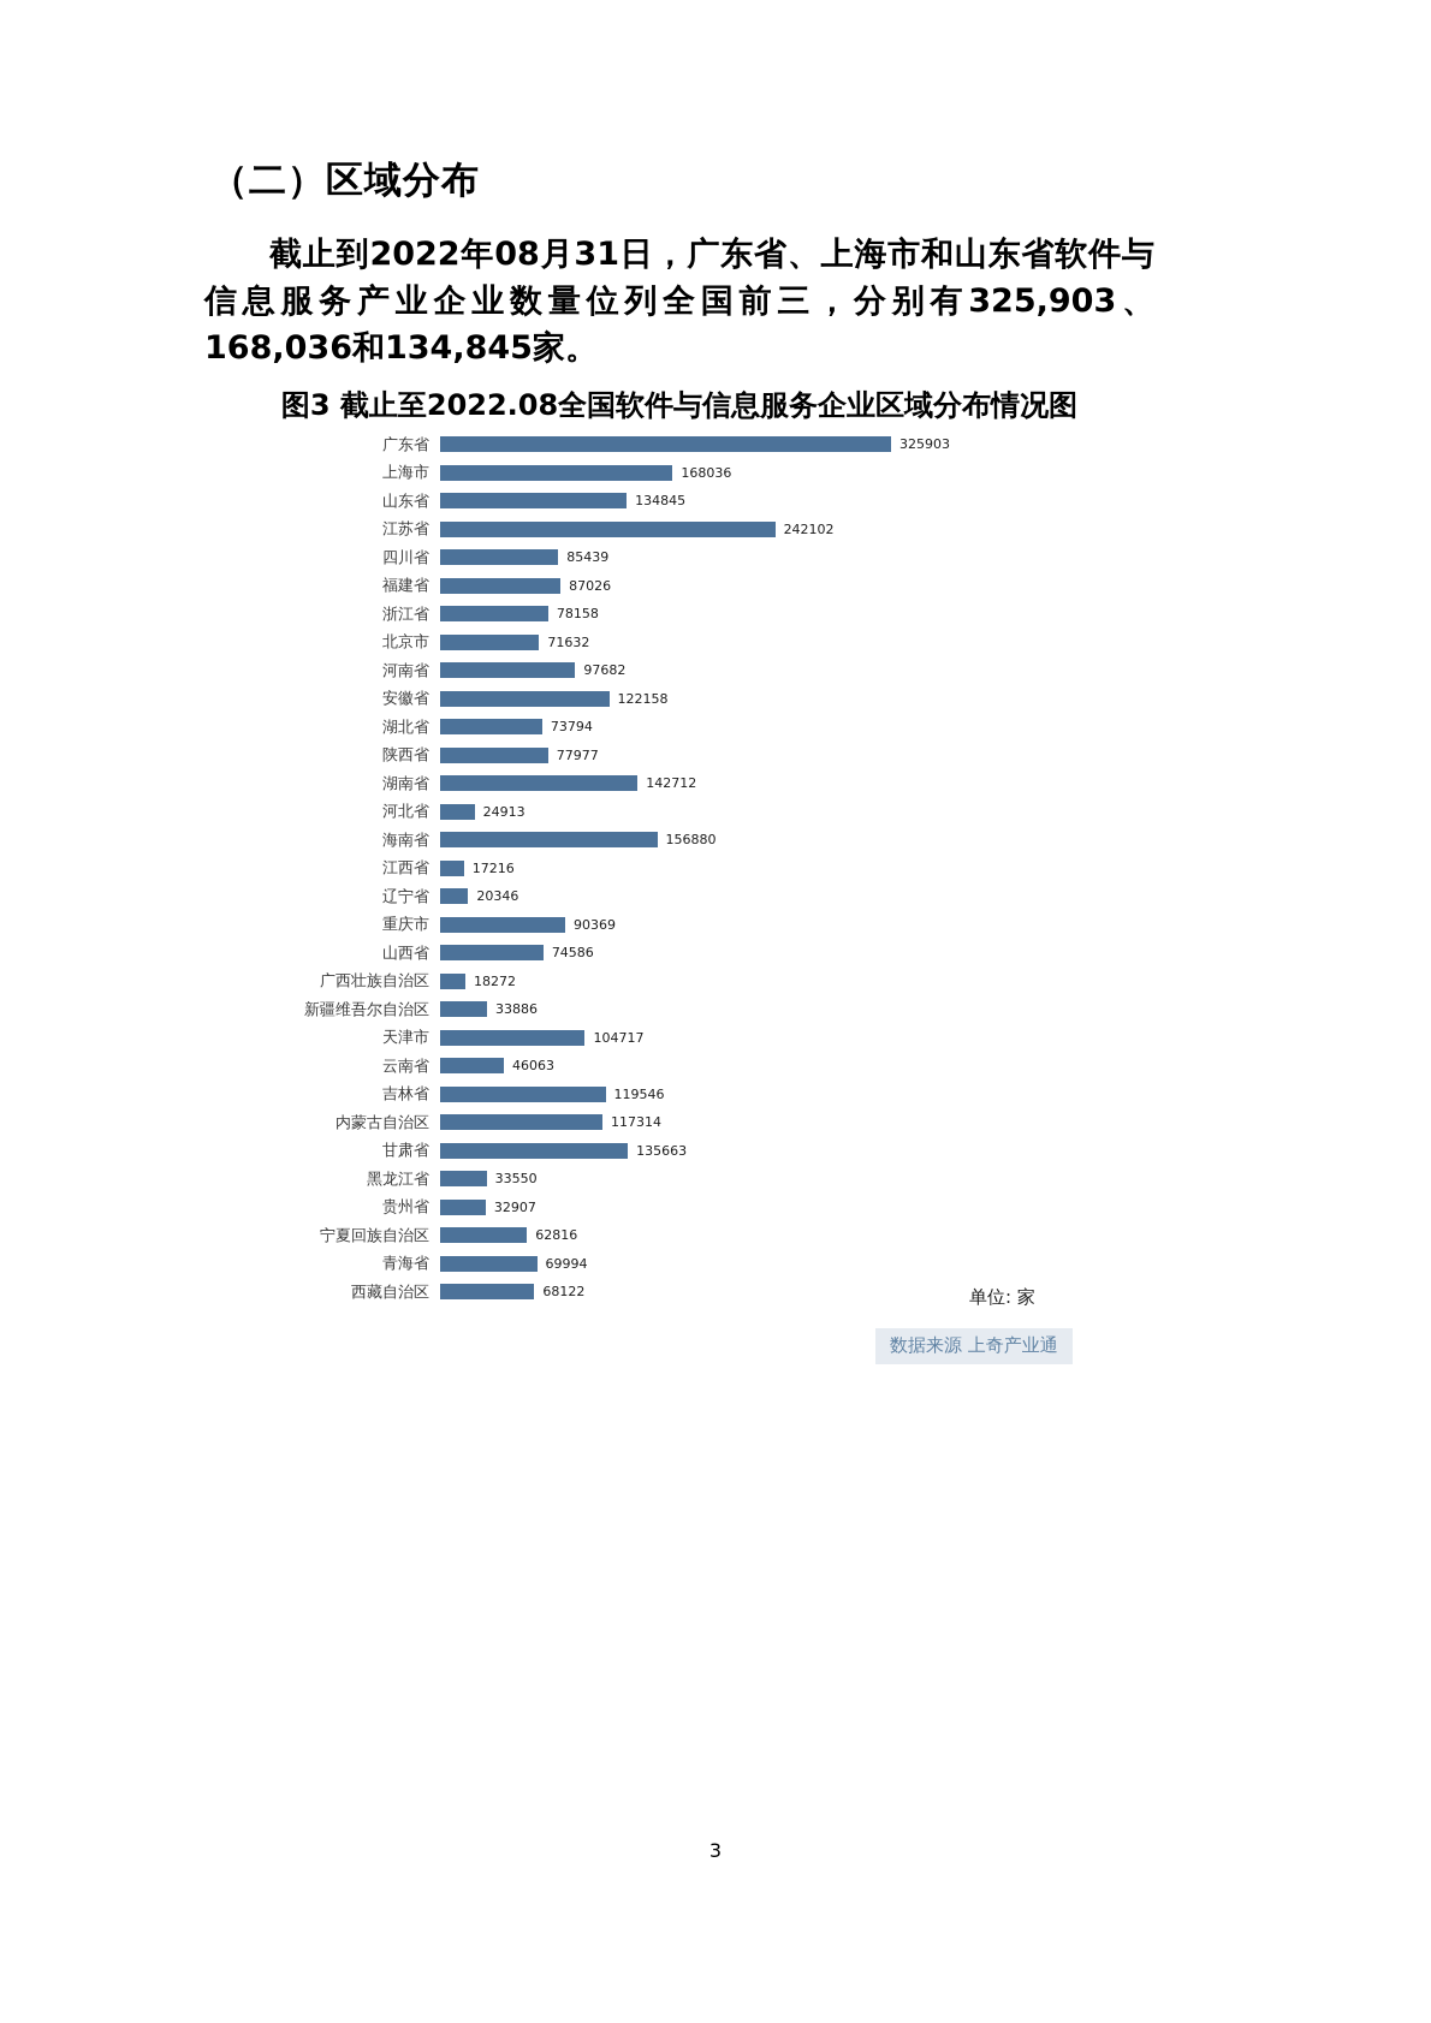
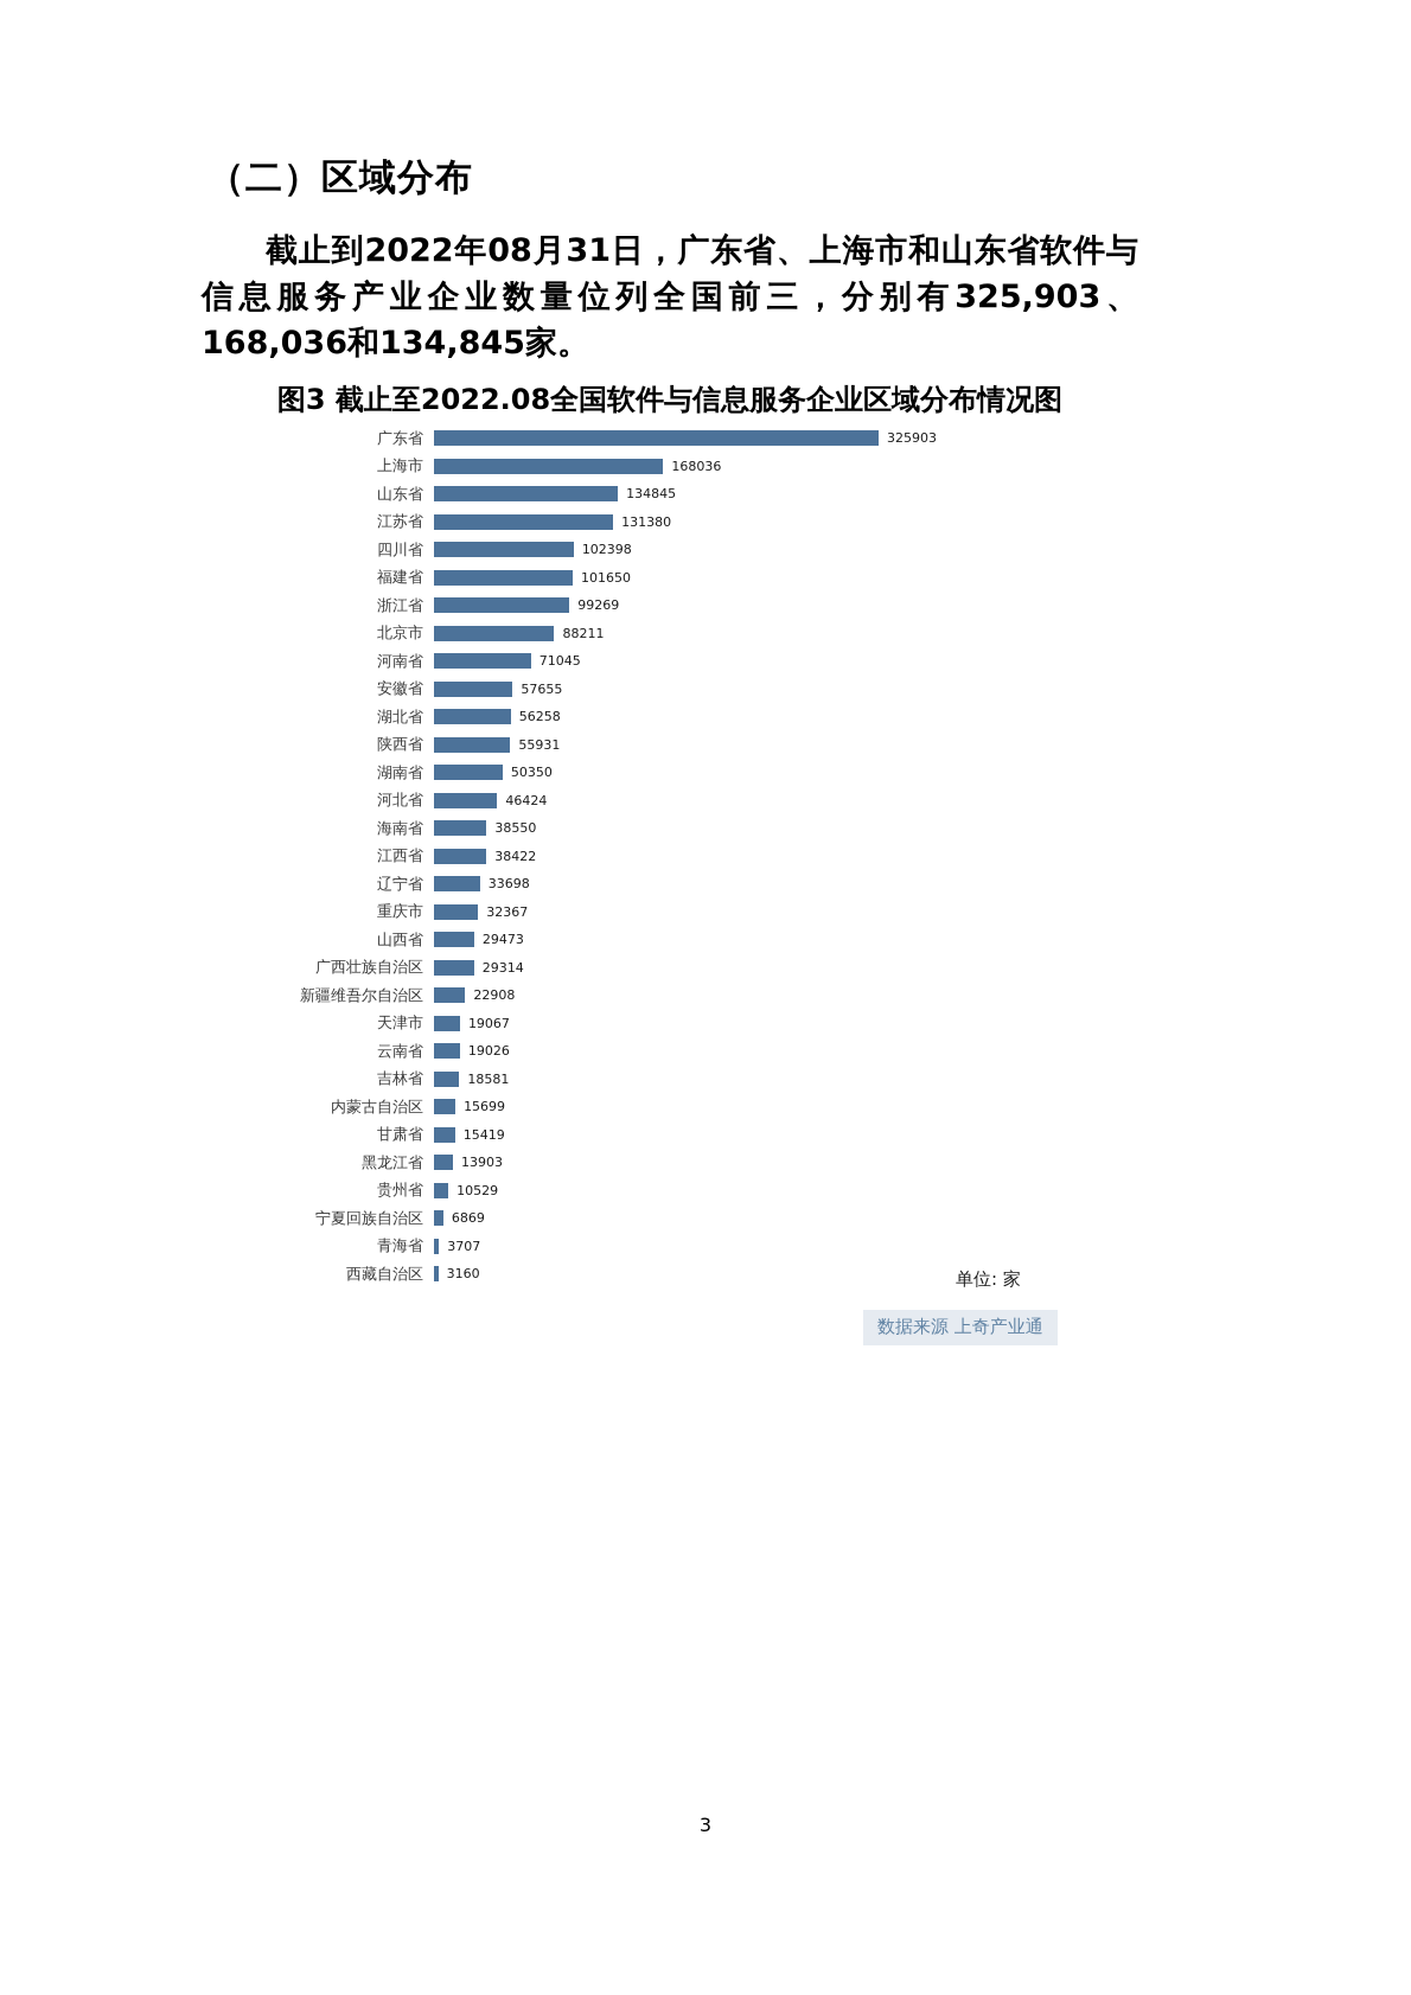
江苏省: 242102 -> 131380
四川省: 85439 -> 102398
福建省: 87026 -> 101650
浙江省: 78158 -> 99269
北京市: 71632 -> 88211
河南省: 97682 -> 71045
安徽省: 122158 -> 57655
湖北省: 73794 -> 56258
陕西省: 77977 -> 55931
湖南省: 142712 -> 50350
河北省: 24913 -> 46424
海南省: 156880 -> 38550
江西省: 17216 -> 38422
辽宁省: 20346 -> 33698
重庆市: 90369 -> 32367
山西省: 74586 -> 29473
广西壮族自治区: 18272 -> 29314
新疆维吾尔自治区: 33886 -> 22908
天津市: 104717 -> 19067
云南省: 46063 -> 19026
吉林省: 119546 -> 18581
内蒙古自治区: 117314 -> 15699
甘肃省: 135663 -> 15419
黑龙江省: 33550 -> 13903
贵州省: 32907 -> 10529
宁夏回族自治区: 62816 -> 6869
青海省: 69994 -> 3707
西藏自治区: 68122 -> 3160
